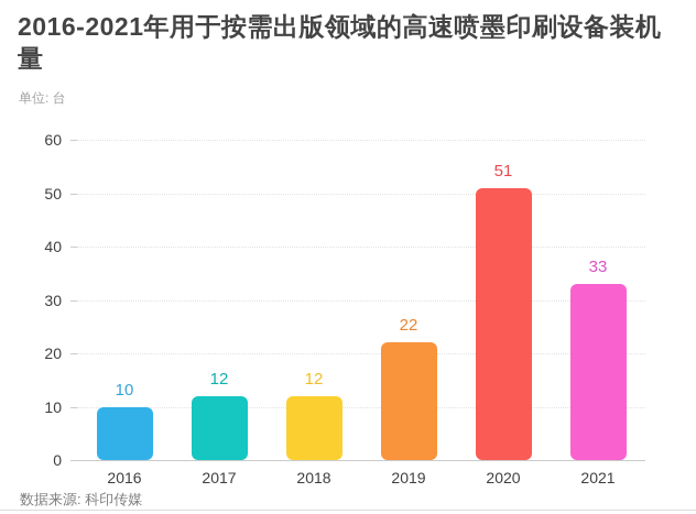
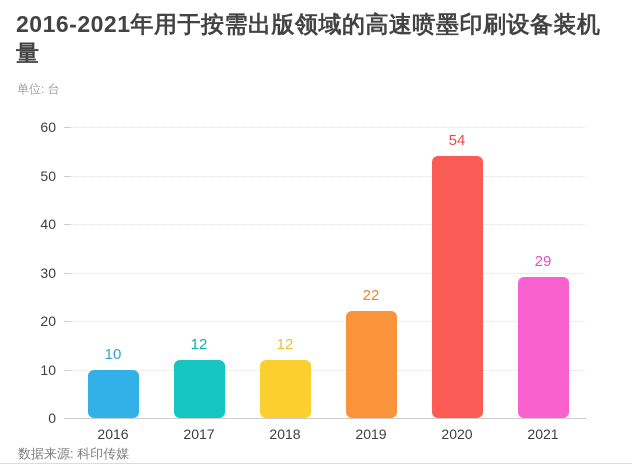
2020: 51 -> 54
2021: 33 -> 29
